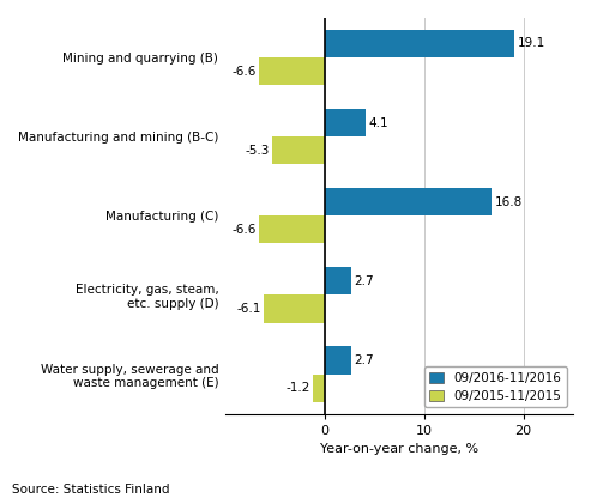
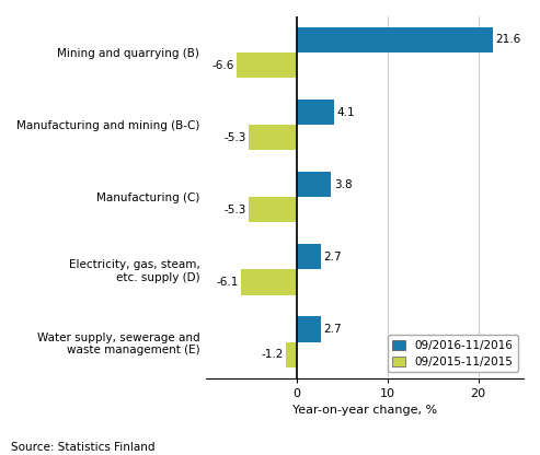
09/2016-11/2016/Mining and quarrying (B): 19.1 -> 21.6
09/2016-11/2016/Manufacturing (C): 16.8 -> 3.8
09/2015-11/2015/Manufacturing (C): -6.6 -> -5.3
